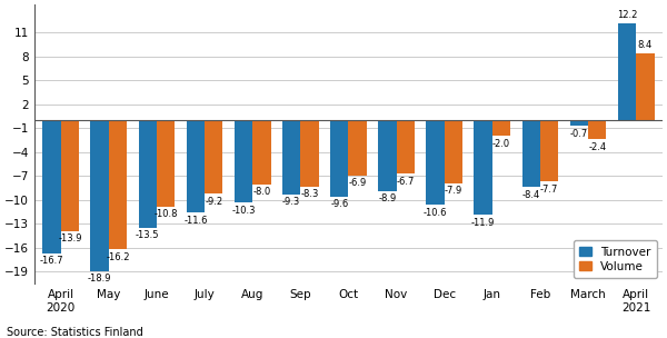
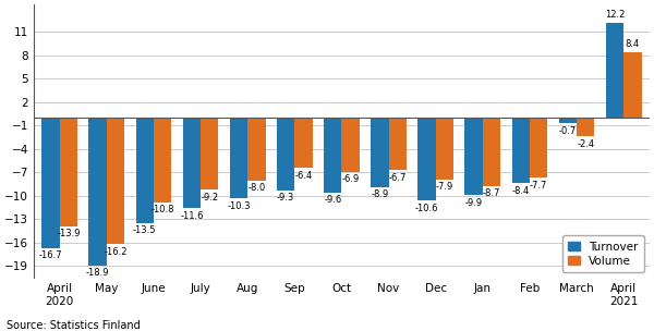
Volume/Sep: -8.3 -> -6.4
Turnover/Jan: -11.9 -> -9.9
Volume/Jan: -2.0 -> -8.7
